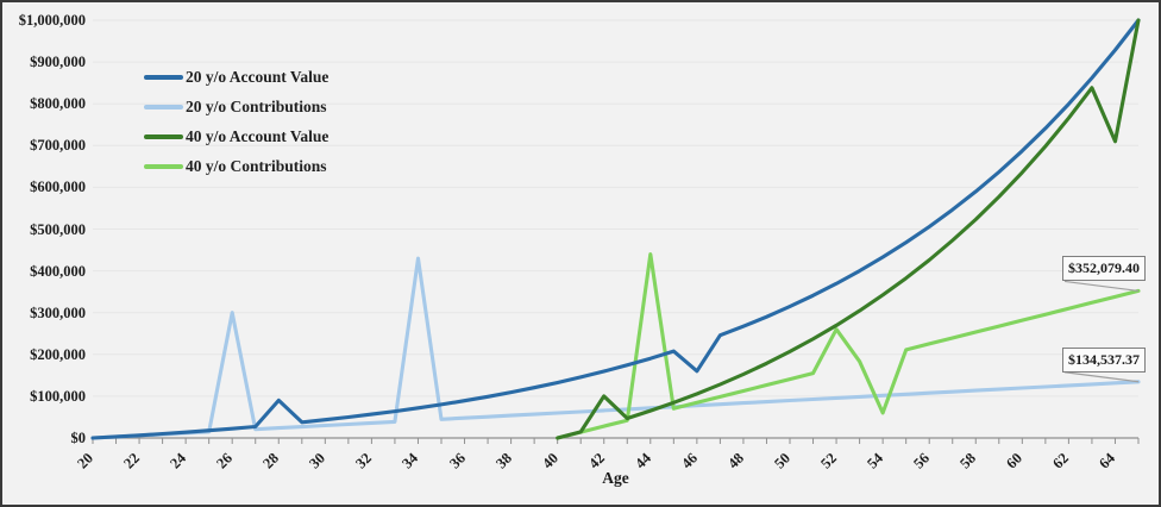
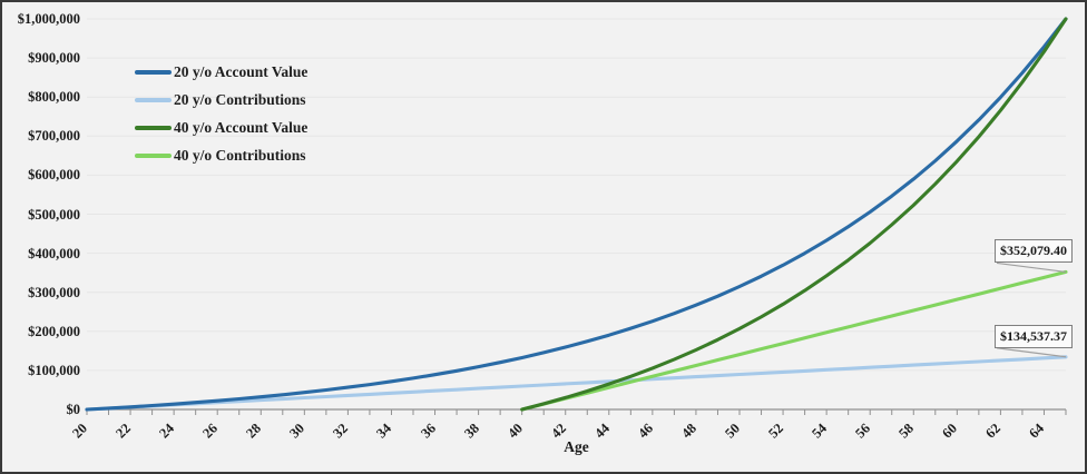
20 y/o Contributions/26: $300000 -> $20000
20 y/o Account Value/28: $90000 -> $30000
20 y/o Contributions/34: $430000 -> $40000
40 y/o Account Value/42: $100000 -> $30000
40 y/o Contributions/44: $440000 -> $60000
20 y/o Account Value/46: $160000 -> $230000
40 y/o Contributions/52: $260000 -> $170000
40 y/o Contributions/54: $60000 -> $200000
40 y/o Account Value/64: $710000 -> $920000
